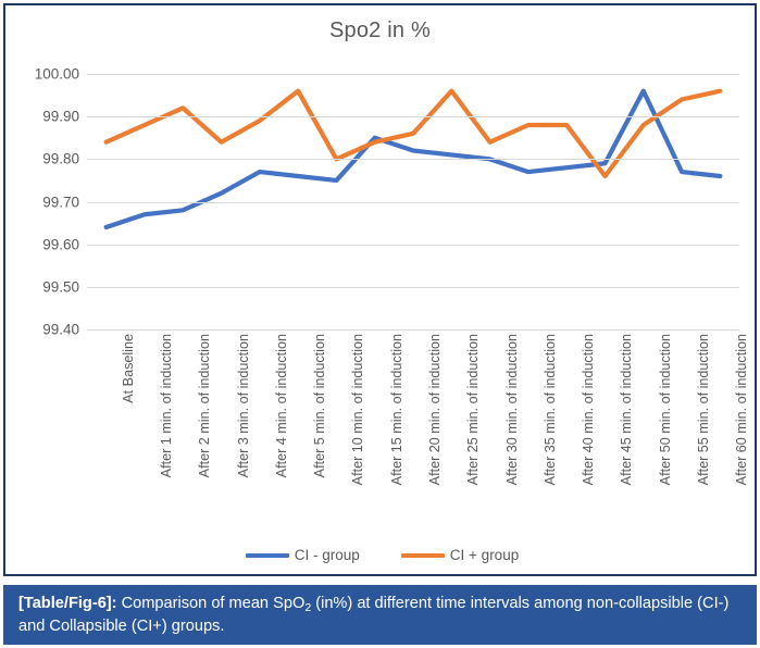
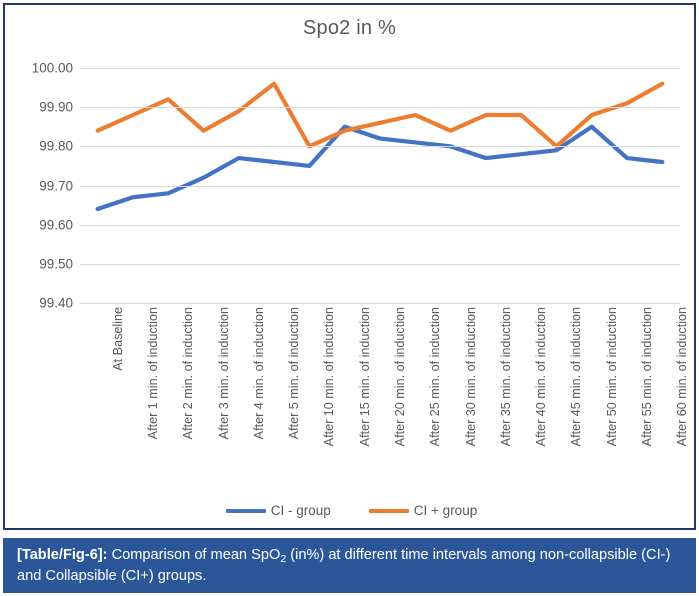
CI + group/After 25 min. of induction: 99.96 -> 99.88
CI + group/After 45 min. of induction: 99.76 -> 99.80
CI - group/After 50 min. of induction: 99.96 -> 99.85
CI + group/After 55 min. of induction: 99.94 -> 99.91
